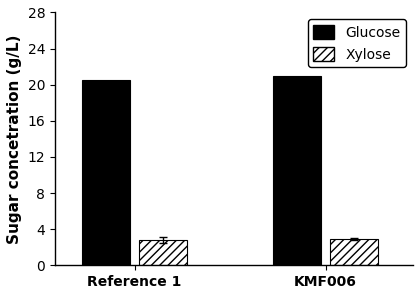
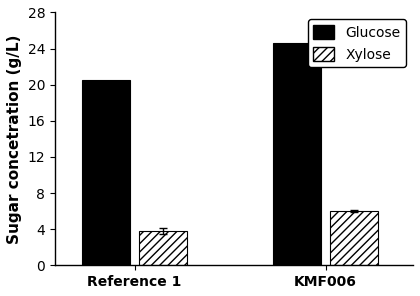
Xylose/Reference 1: 2.8 -> 3.8
Glucose/KMF006: 21.0 -> 24.6
Xylose/KMF006: 2.9 -> 6.0
